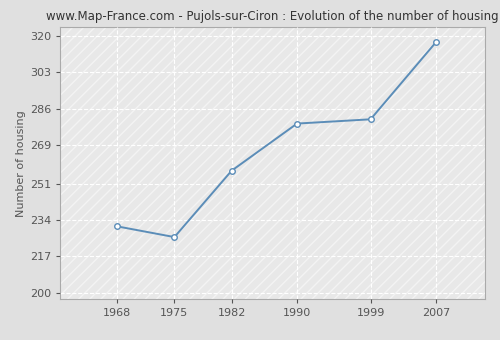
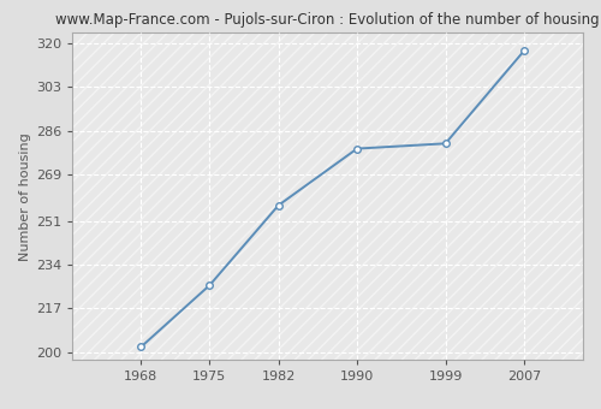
1968: 231 -> 202
